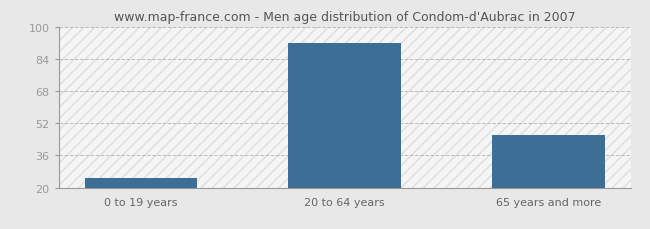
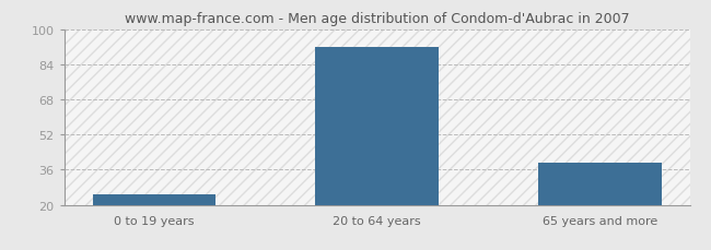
65 years and more: 46 -> 39
